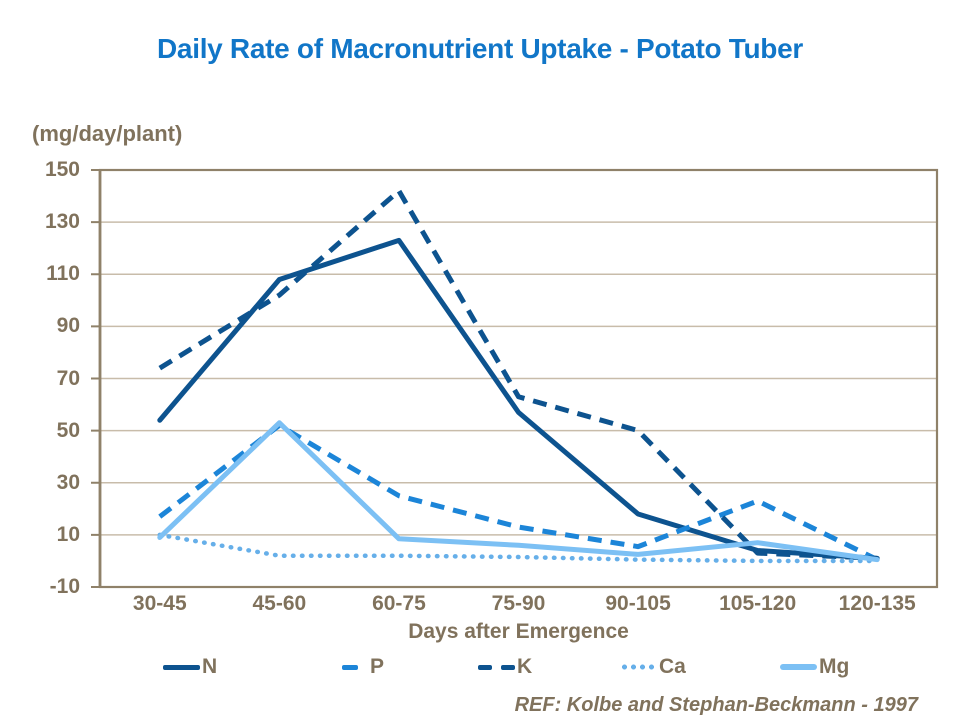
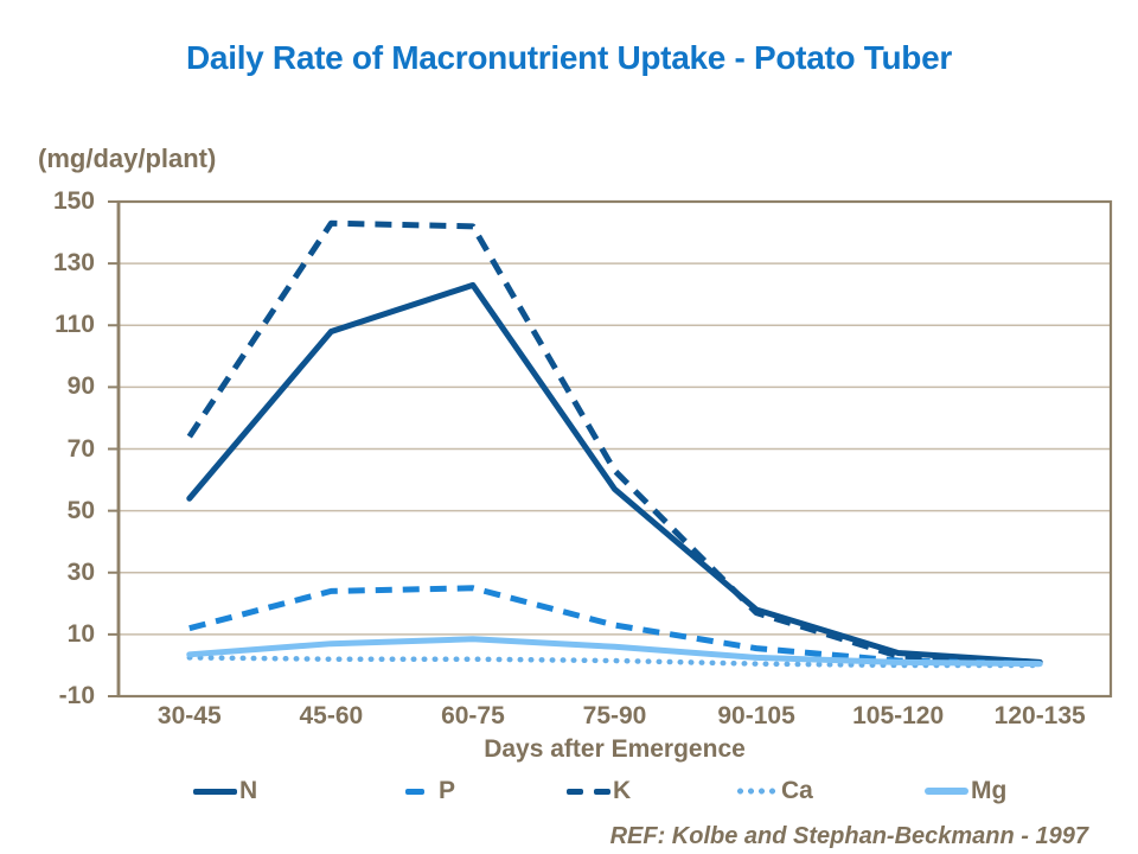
P/30-45: 17 -> 12
Ca/30-45: 10 -> 2
Mg/30-45: 9 -> 4
P/45-60: 52 -> 24
K/45-60: 102 -> 143
Mg/45-60: 53 -> 7
K/90-105: 50 -> 17
P/105-120: 23 -> 2
Mg/105-120: 7 -> 1
